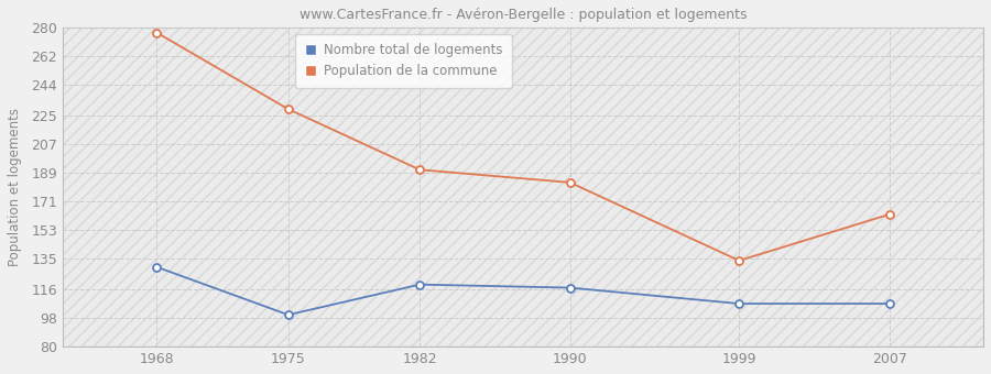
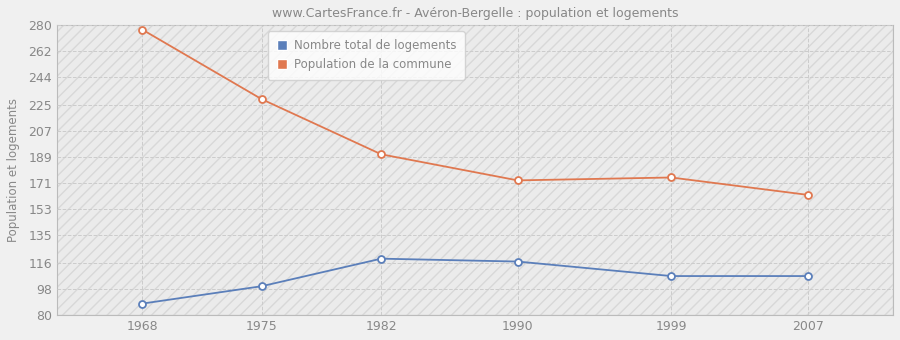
Nombre total de logements/1968: 130 -> 88
Population de la commune/1990: 183 -> 173
Population de la commune/1999: 134 -> 175
